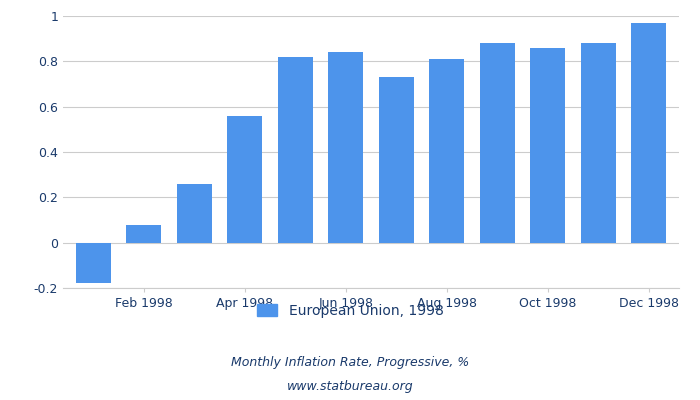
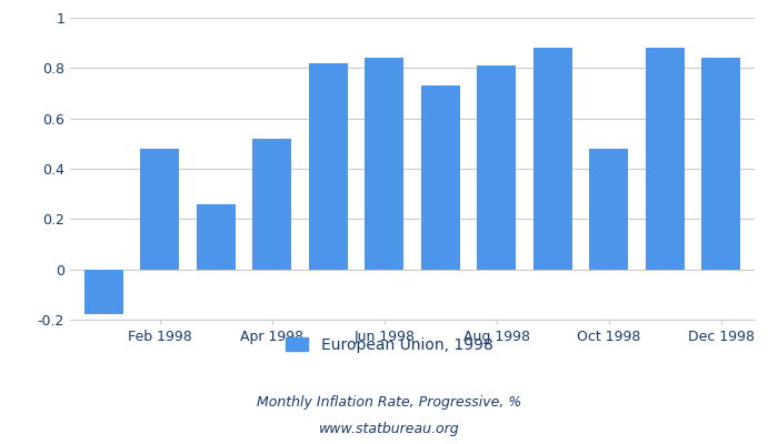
Feb 1998: 0.08 -> 0.48
Apr 1998: 0.56 -> 0.52
Oct 1998: 0.86 -> 0.48
Dec 1998: 0.97 -> 0.84
